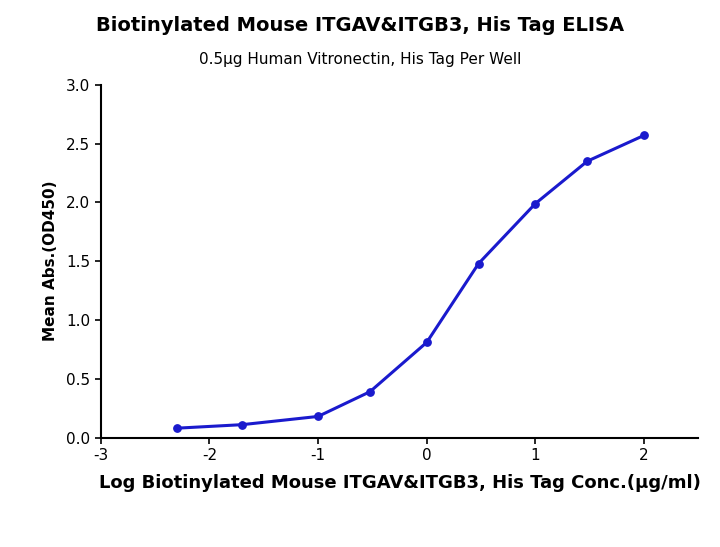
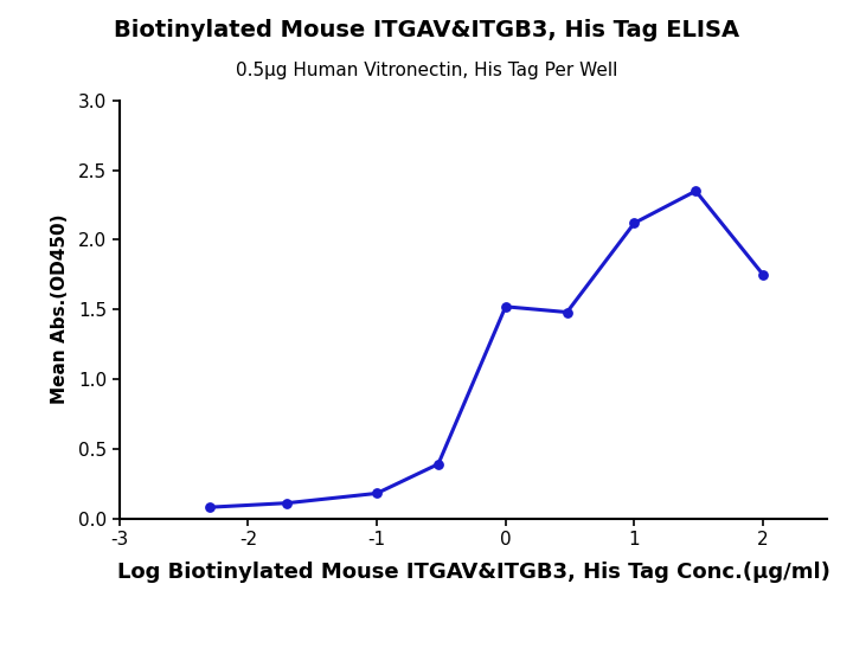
0: 0.81 -> 1.52
1: 1.99 -> 2.12
2: 2.57 -> 1.75
